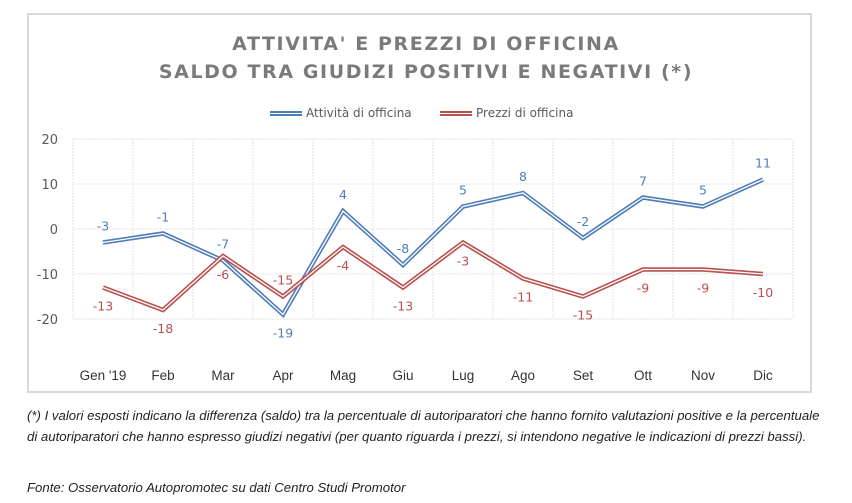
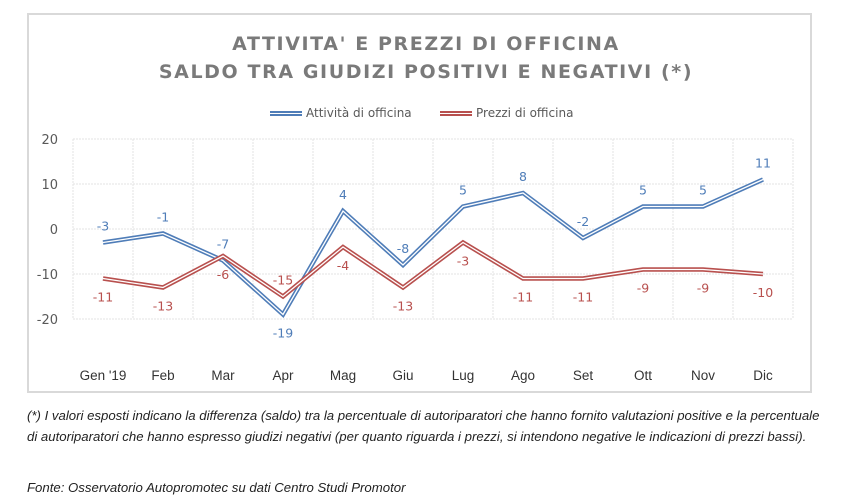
Prezzi di officina/Gen '19: -13 -> -11
Prezzi di officina/Feb: -18 -> -13
Prezzi di officina/Set: -15 -> -11
Attività di officina/Ott: 7 -> 5
